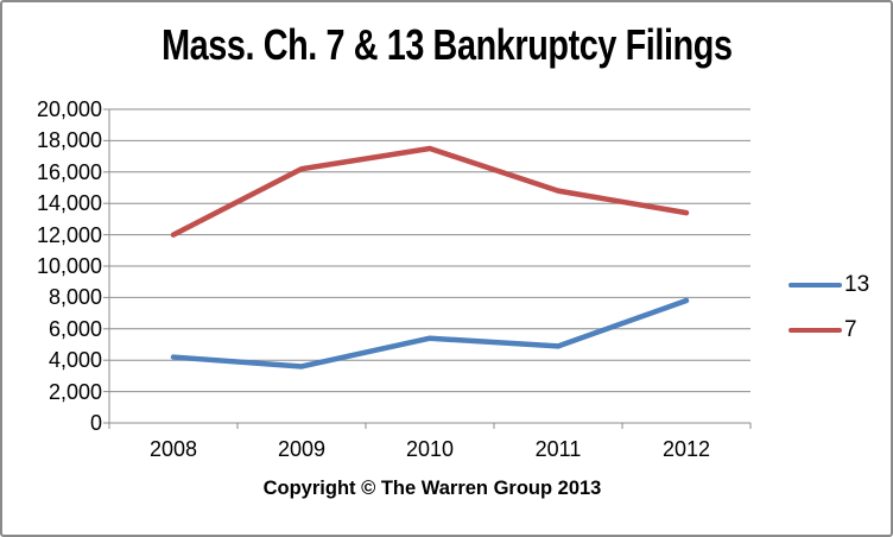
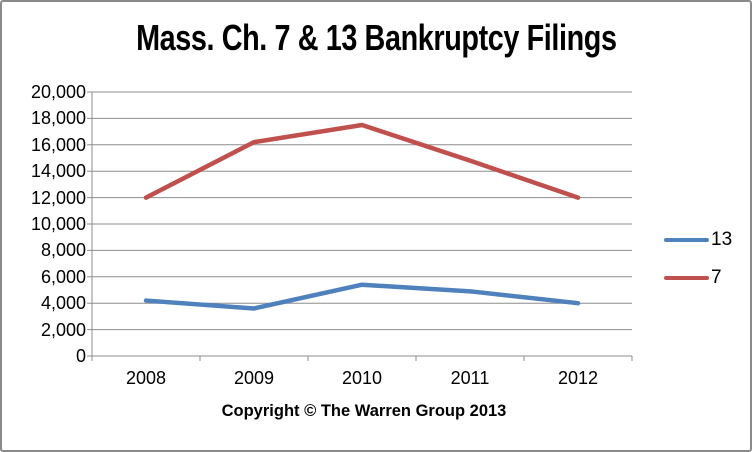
13/2012: 7800 -> 4000
7/2012: 13400 -> 12000
